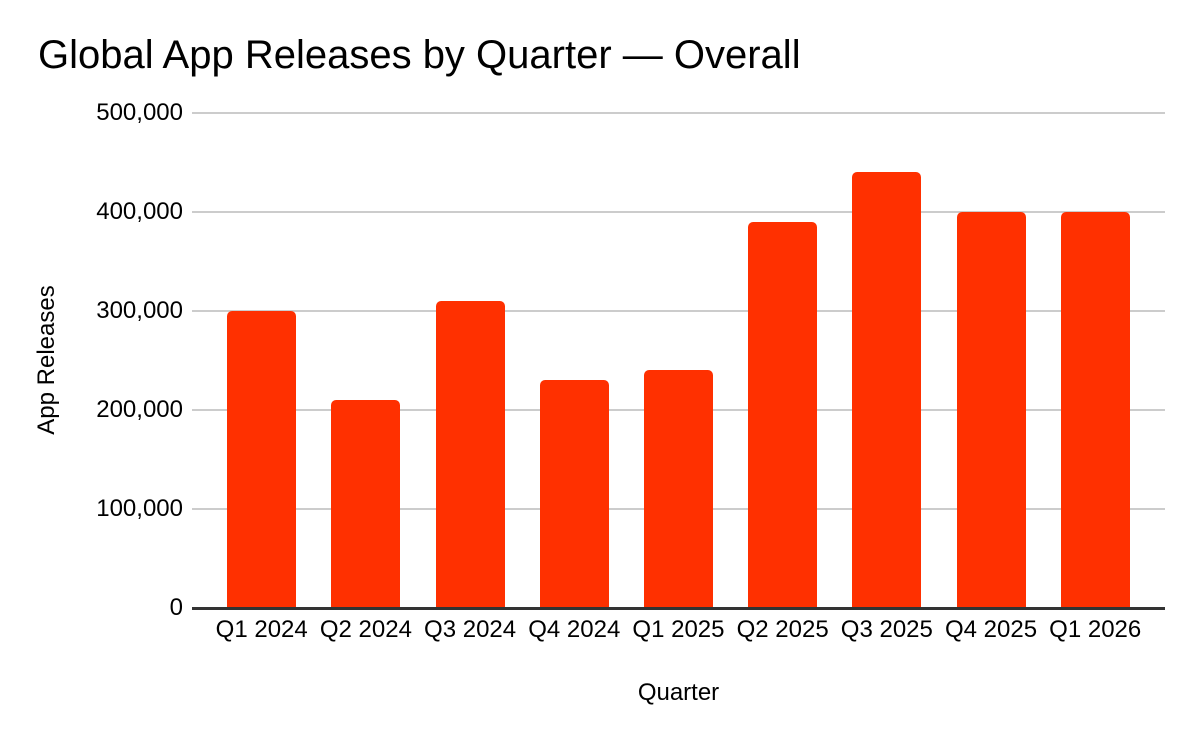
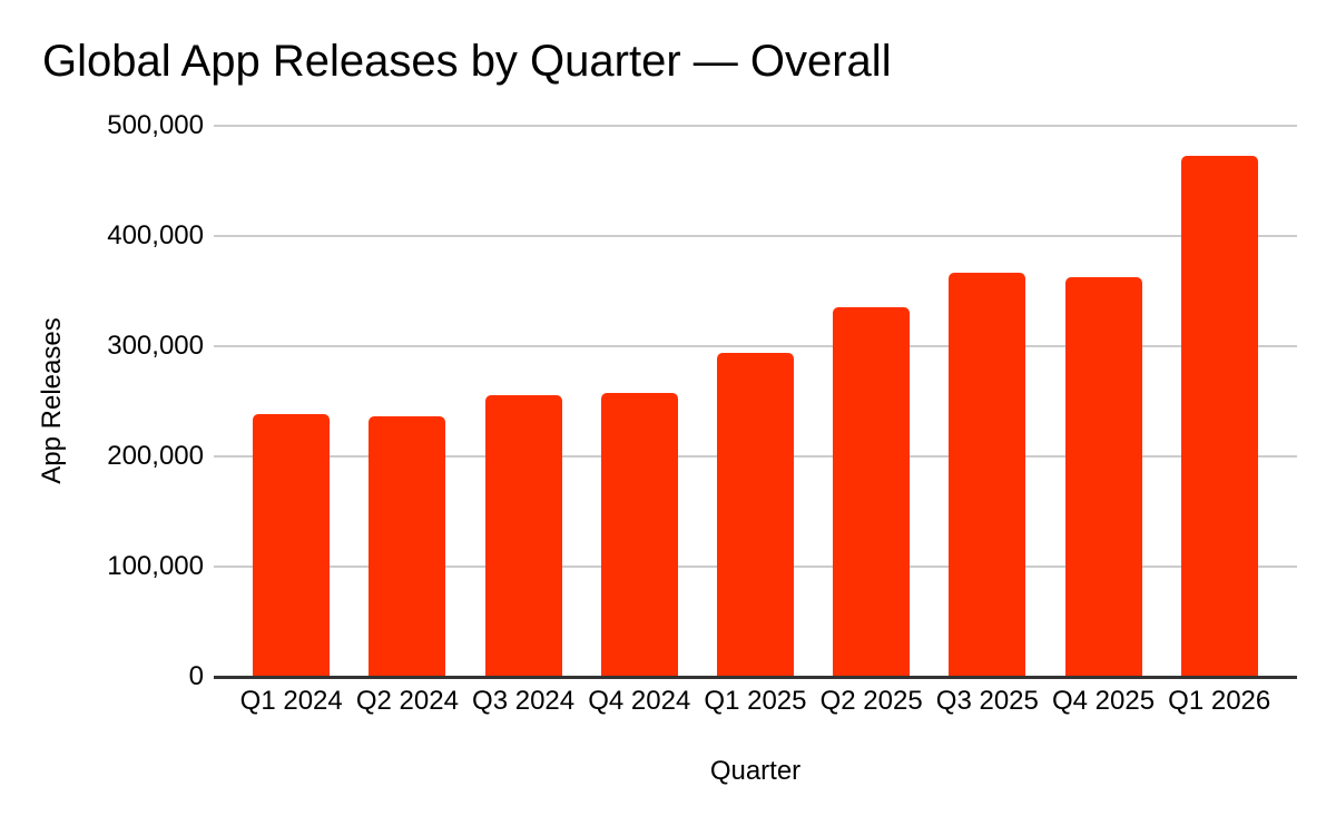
Q1 2024: 300000 -> 240000
Q2 2024: 210000 -> 240000
Q3 2024: 310000 -> 260000
Q4 2024: 230000 -> 260000
Q1 2025: 240000 -> 290000
Q2 2025: 390000 -> 340000
Q3 2025: 440000 -> 370000
Q4 2025: 400000 -> 360000
Q1 2026: 400000 -> 470000
